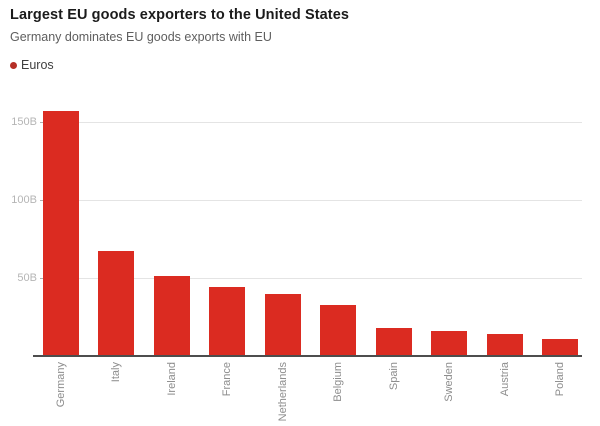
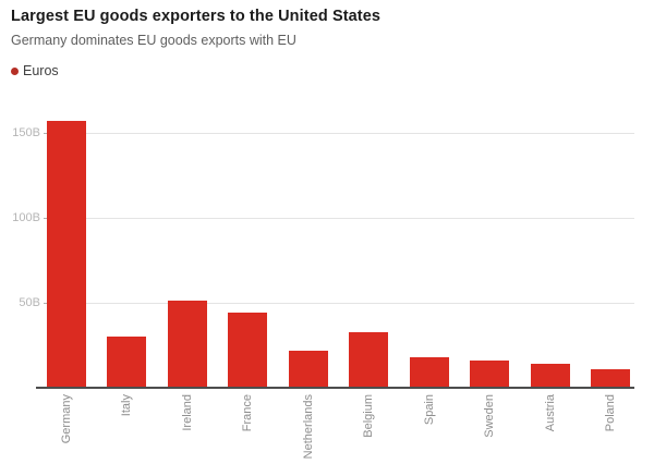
Italy: 67B -> 30B
Netherlands: 40B -> 22B
